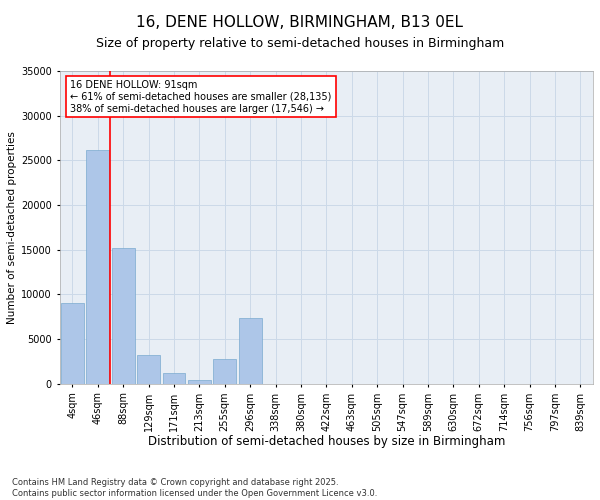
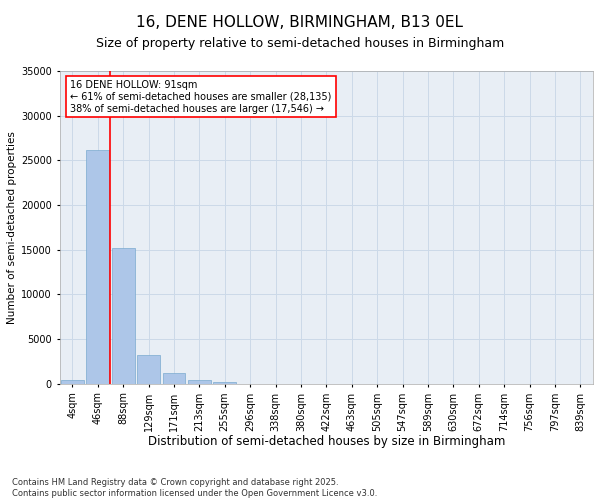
4sqm: 9000 -> 400
255sqm: 2800 -> 200
296sqm: 7400 -> 0
